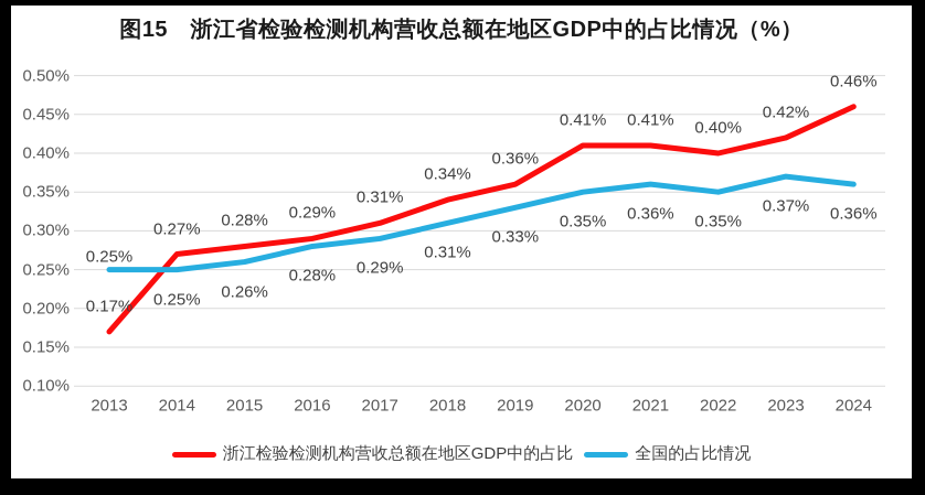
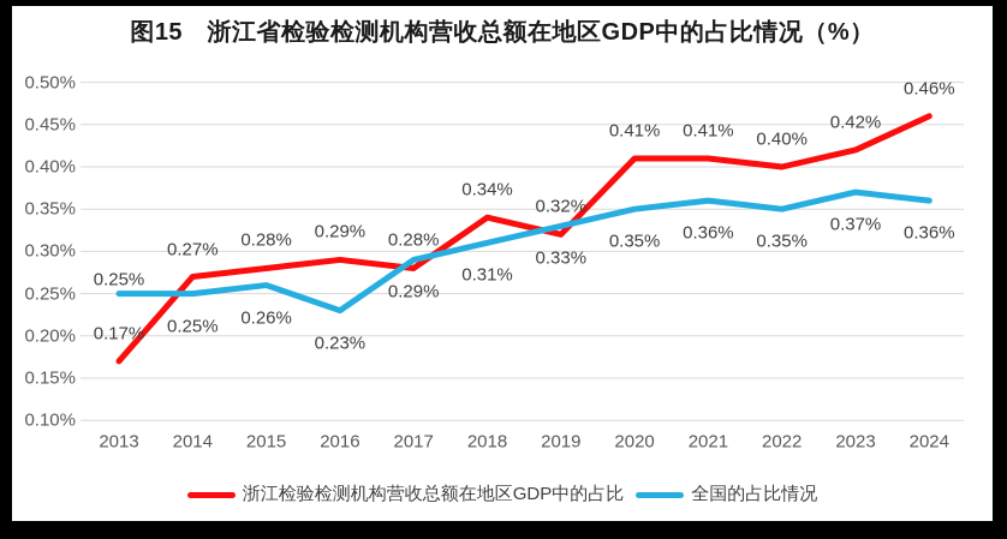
全国的占比情况/2016: 0.28% -> 0.23%
浙江检验检测机构营收总额在地区GDP中的占比/2017: 0.31% -> 0.28%
浙江检验检测机构营收总额在地区GDP中的占比/2019: 0.36% -> 0.32%
